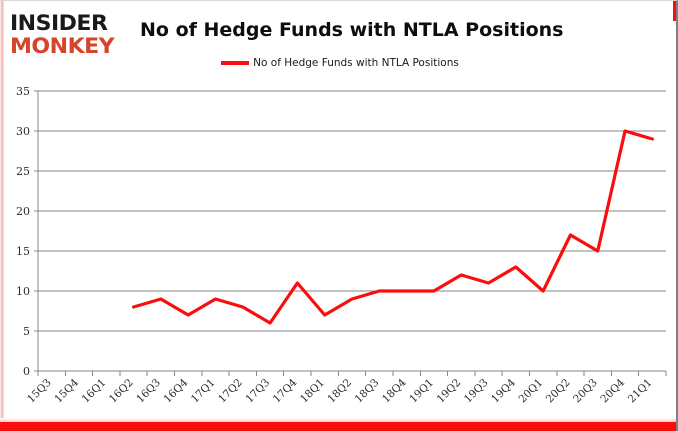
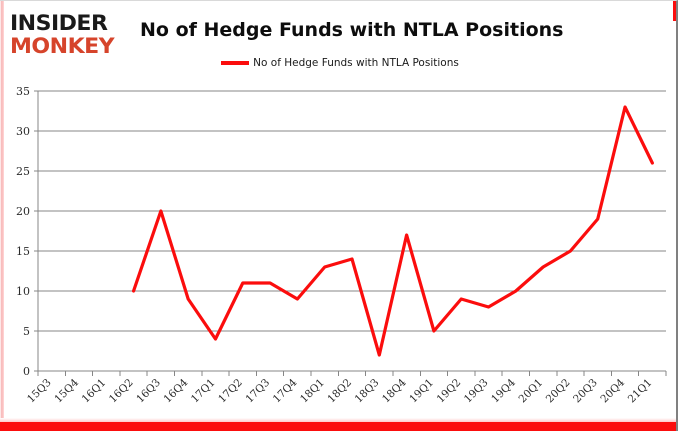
16Q2: 8 -> 10
16Q3: 9 -> 20
16Q4: 7 -> 9
17Q1: 9 -> 4
17Q2: 8 -> 11
17Q3: 6 -> 11
17Q4: 11 -> 9
18Q1: 7 -> 13
18Q2: 9 -> 14
18Q3: 10 -> 2
18Q4: 10 -> 17
19Q1: 10 -> 5
19Q2: 12 -> 9
19Q3: 11 -> 8
19Q4: 13 -> 10
20Q1: 10 -> 13
20Q2: 17 -> 15
20Q3: 15 -> 19
20Q4: 30 -> 33
21Q1: 29 -> 26
